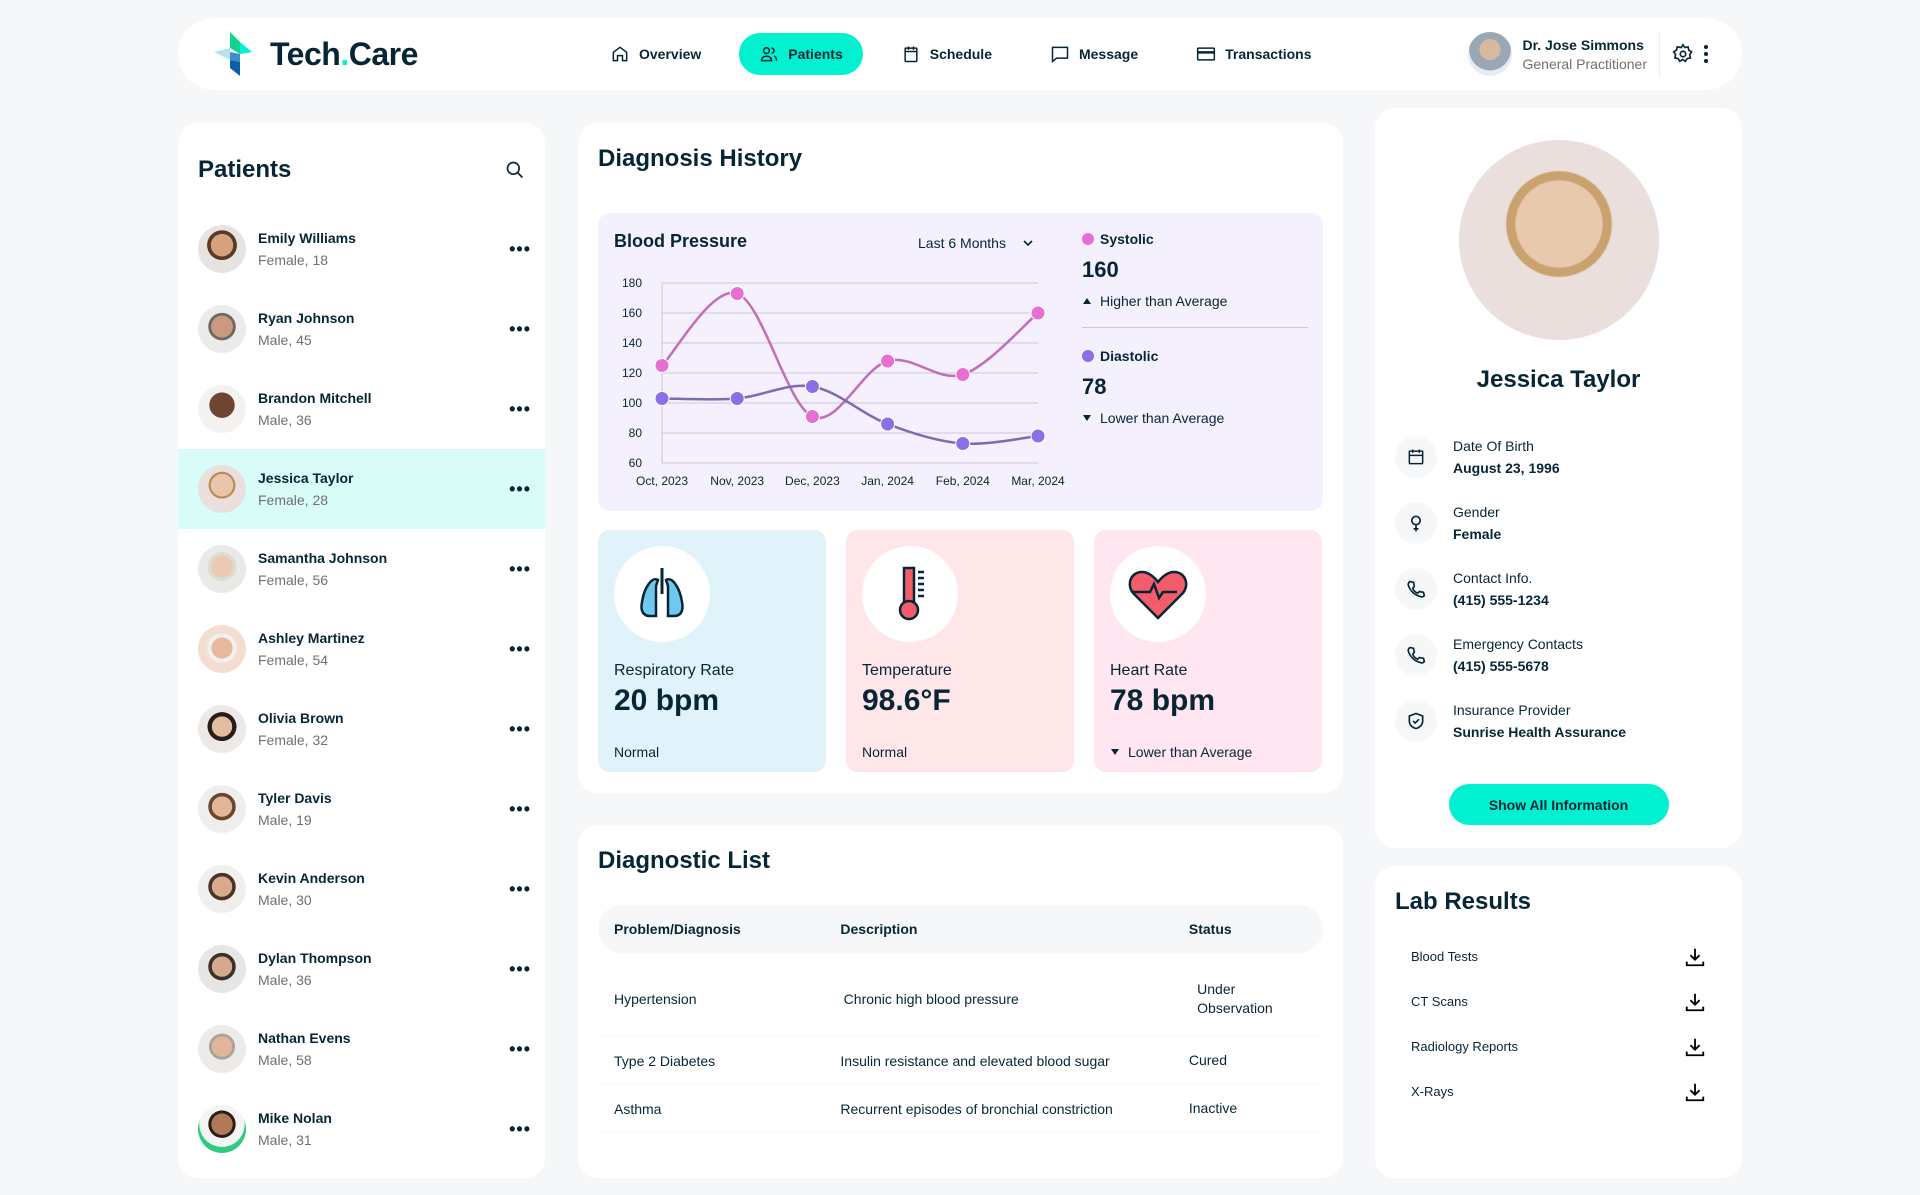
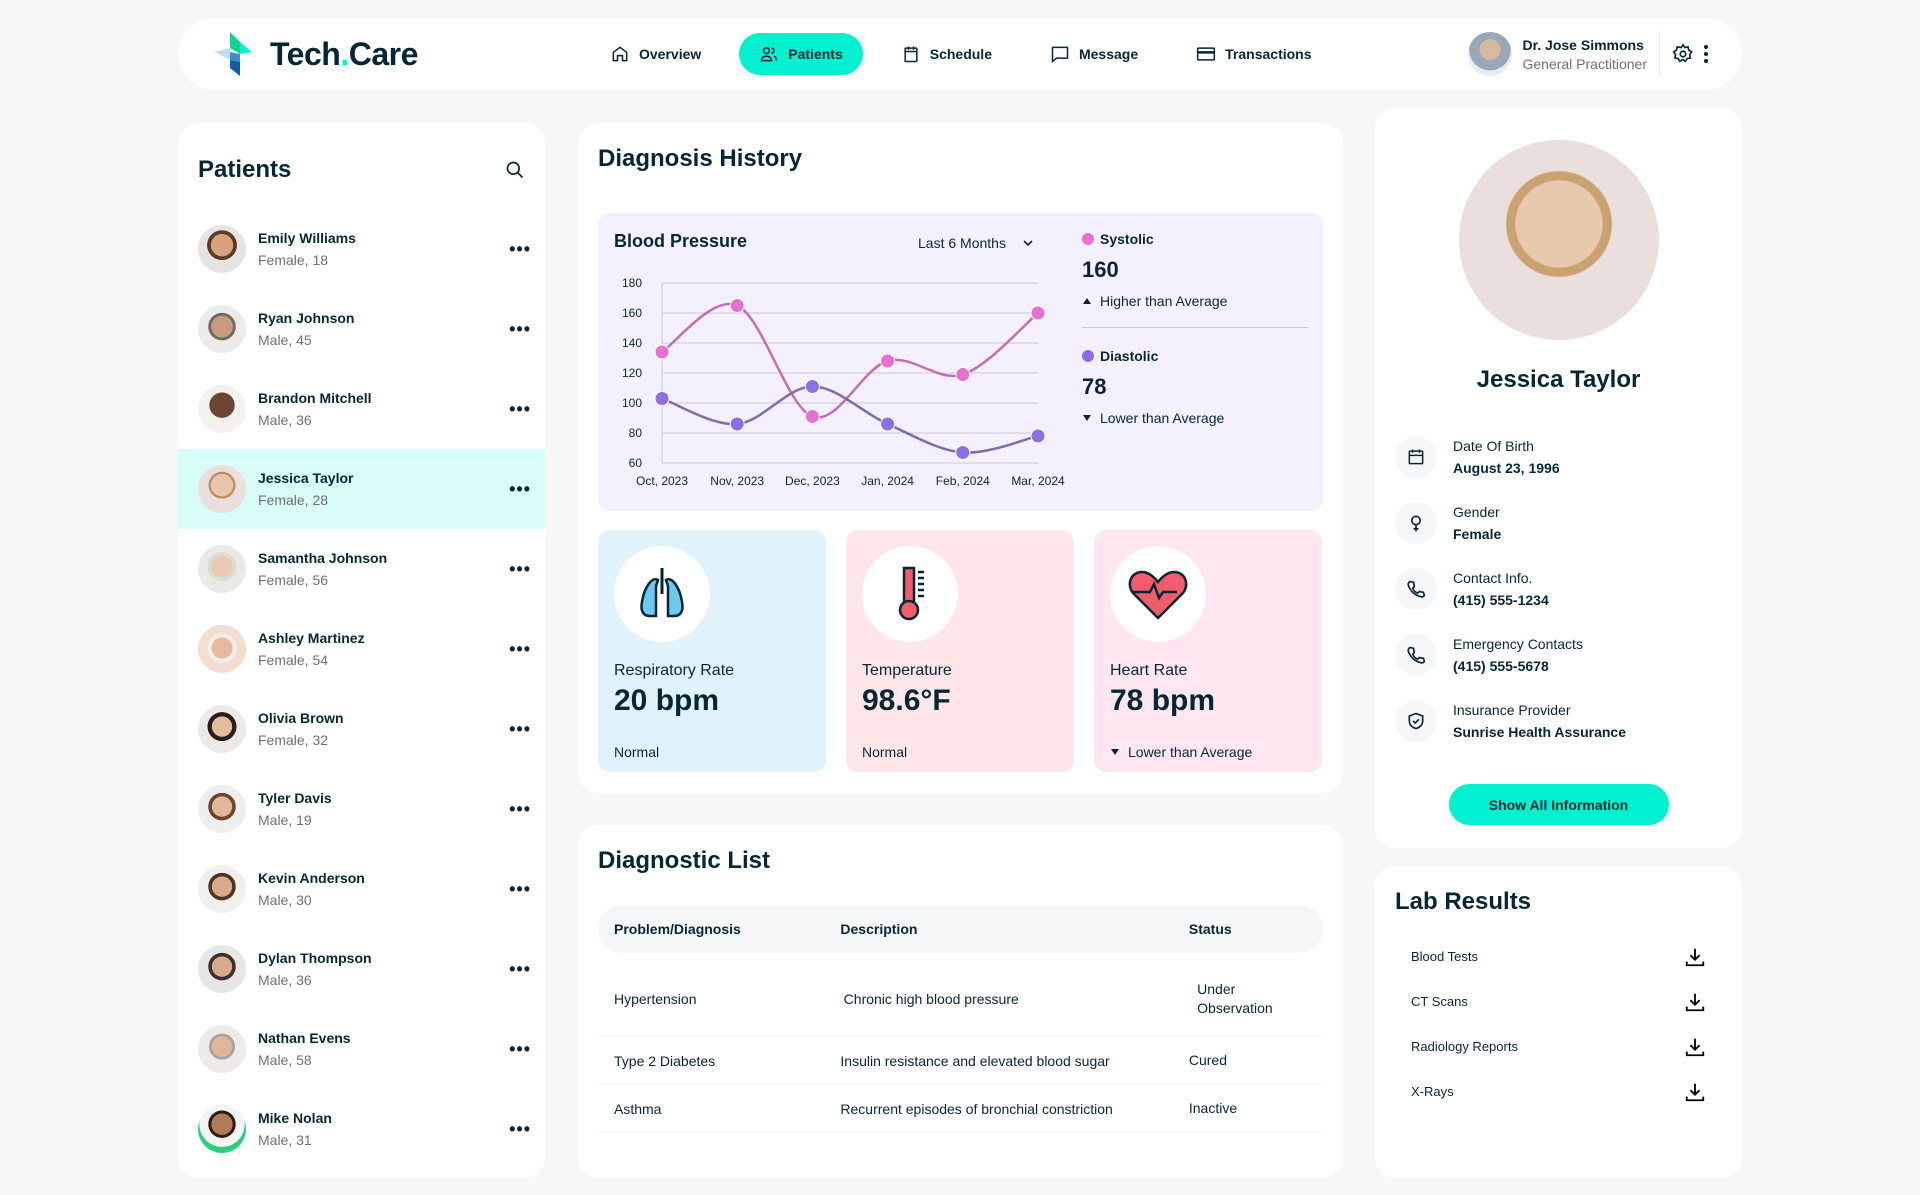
Systolic/Oct, 2023: 125 -> 134
Systolic/Nov, 2023: 173 -> 165
Diastolic/Nov, 2023: 103 -> 86
Diastolic/Feb, 2024: 73 -> 67
